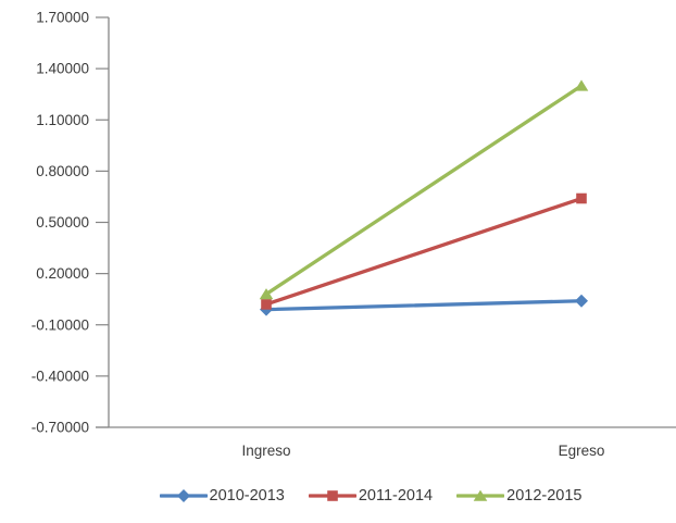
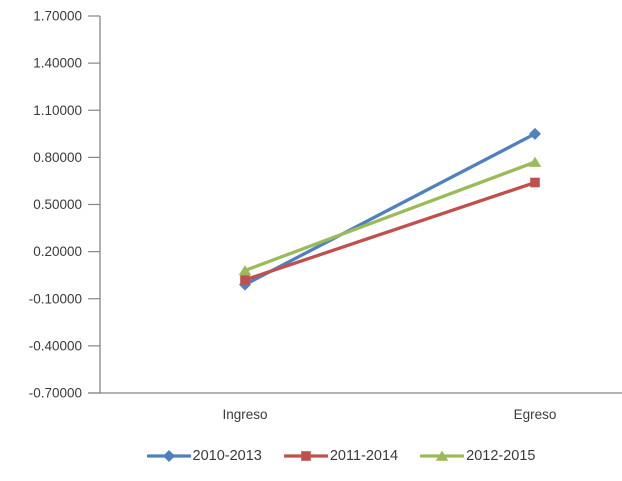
2010-2013/Egreso: 0.04 -> 0.95
2012-2015/Egreso: 1.30 -> 0.77
